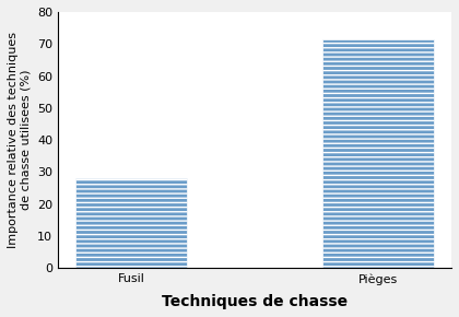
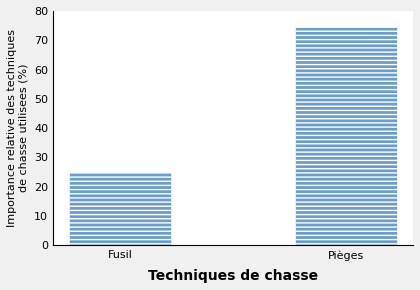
Fusil: 28.0 -> 25.0
Pièges: 71.5 -> 74.5
